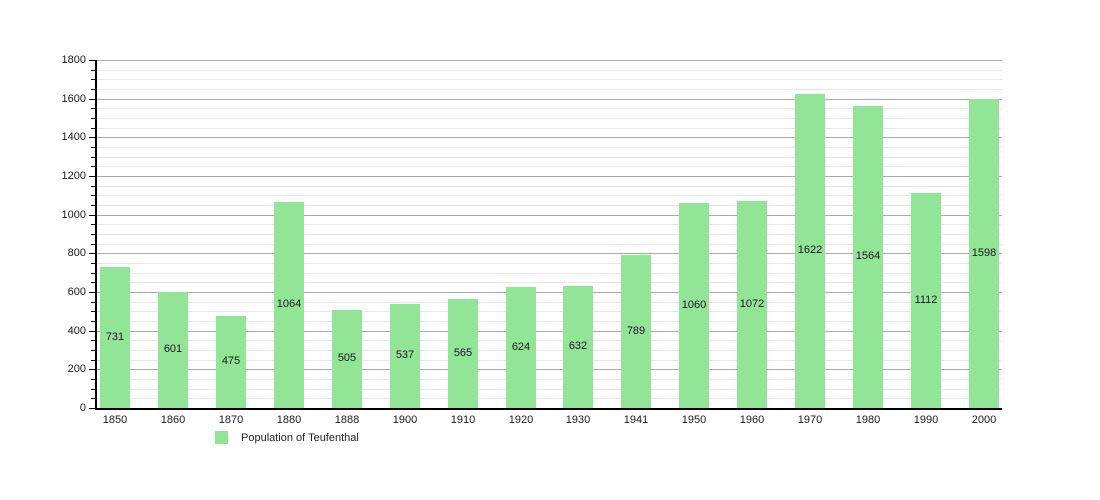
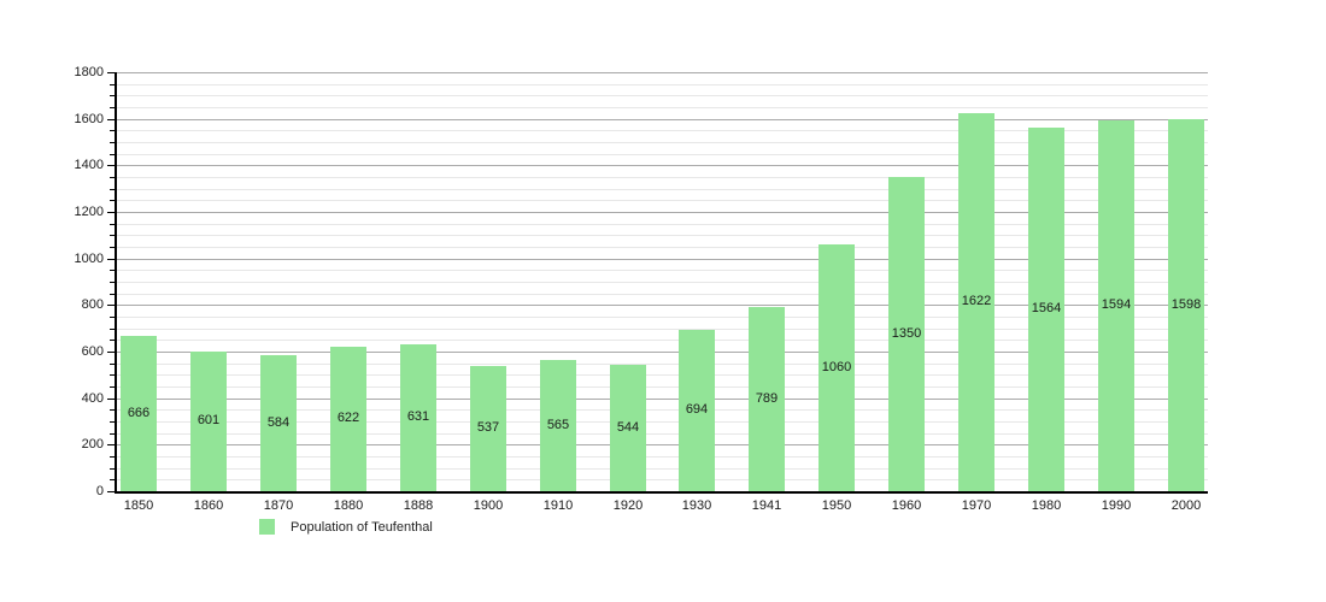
1850: 731 -> 666
1870: 475 -> 584
1880: 1064 -> 622
1888: 505 -> 631
1920: 624 -> 544
1930: 632 -> 694
1960: 1072 -> 1350
1990: 1112 -> 1594
